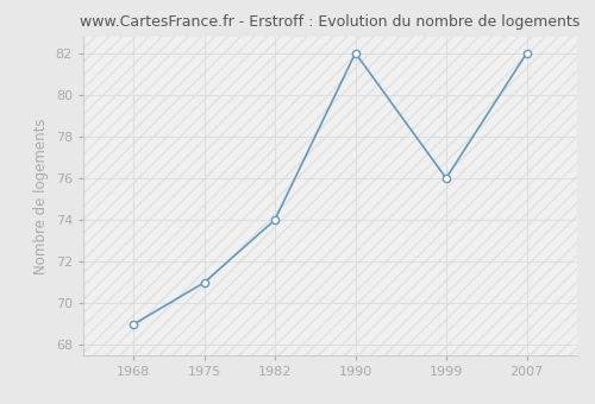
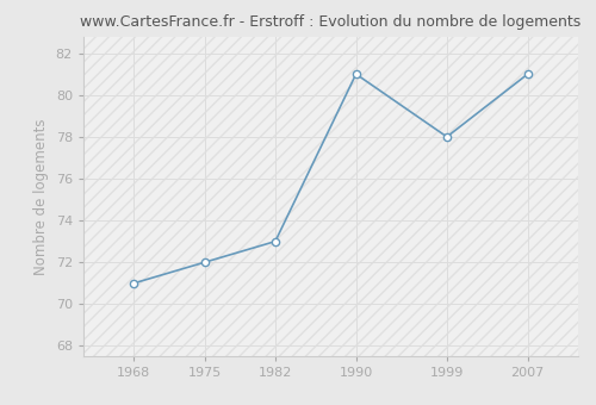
1968: 69 -> 71
1975: 71 -> 72
1982: 74 -> 73
1990: 82 -> 81
1999: 76 -> 78
2007: 82 -> 81
